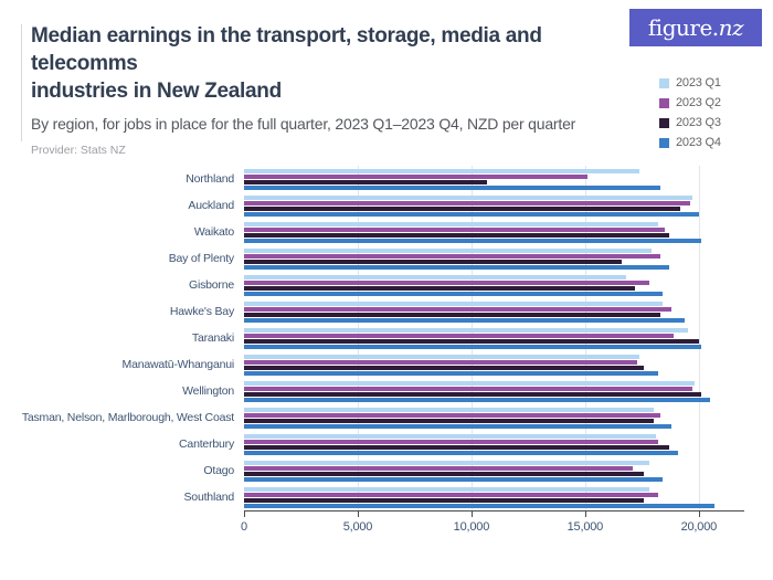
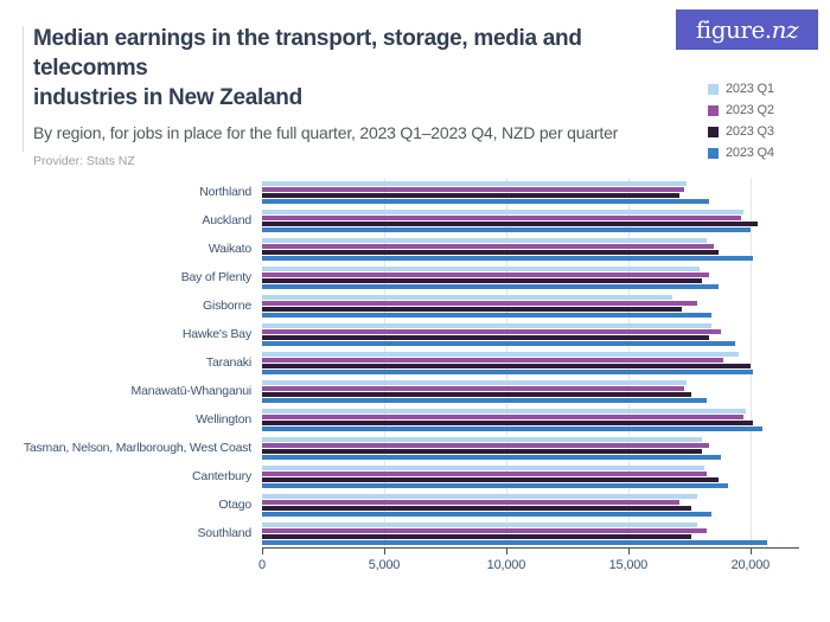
2023 Q2/Northland: 15100 -> 17300
2023 Q3/Northland: 10700 -> 17100
2023 Q3/Auckland: 19200 -> 20300
2023 Q3/Bay of Plenty: 16600 -> 18000
